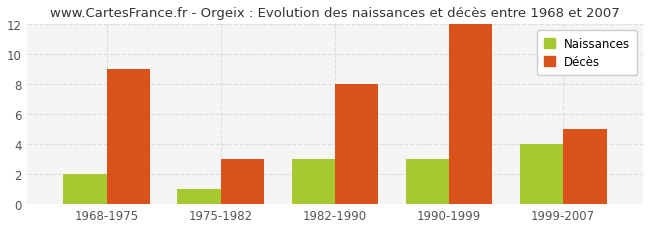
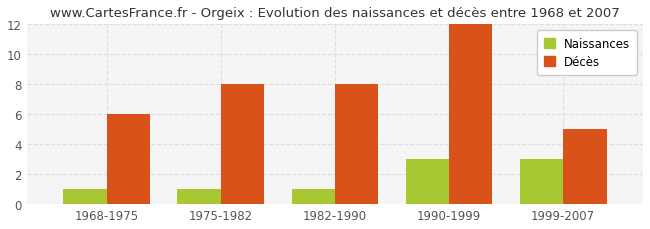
Naissances/1968-1975: 2 -> 1
Décès/1968-1975: 9 -> 6
Décès/1975-1982: 3 -> 8
Naissances/1982-1990: 3 -> 1
Naissances/1999-2007: 4 -> 3
